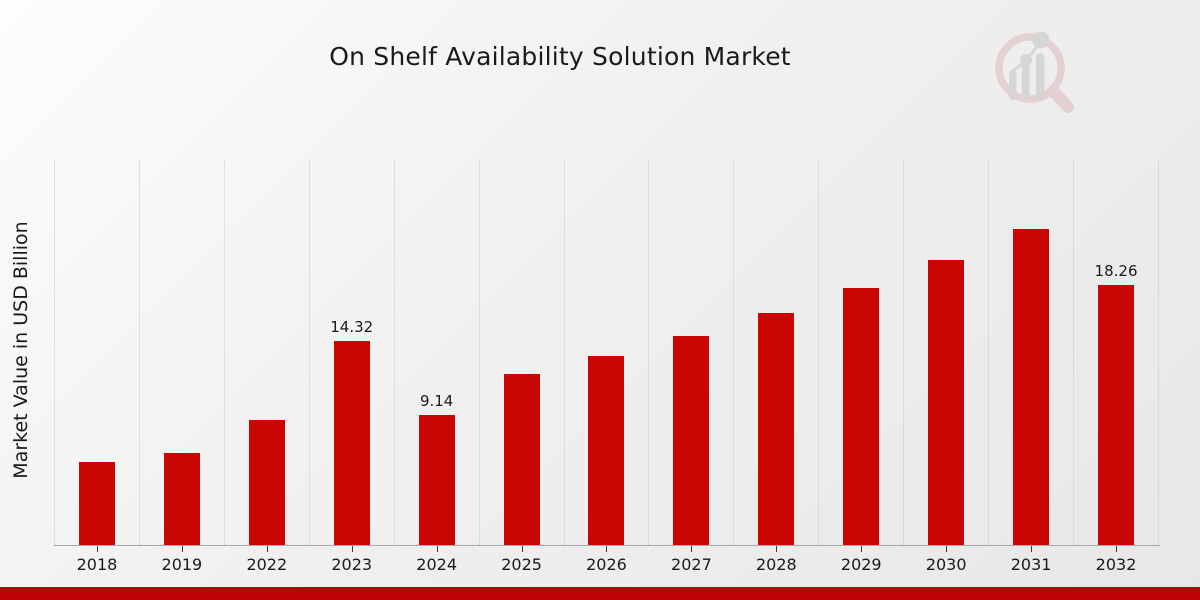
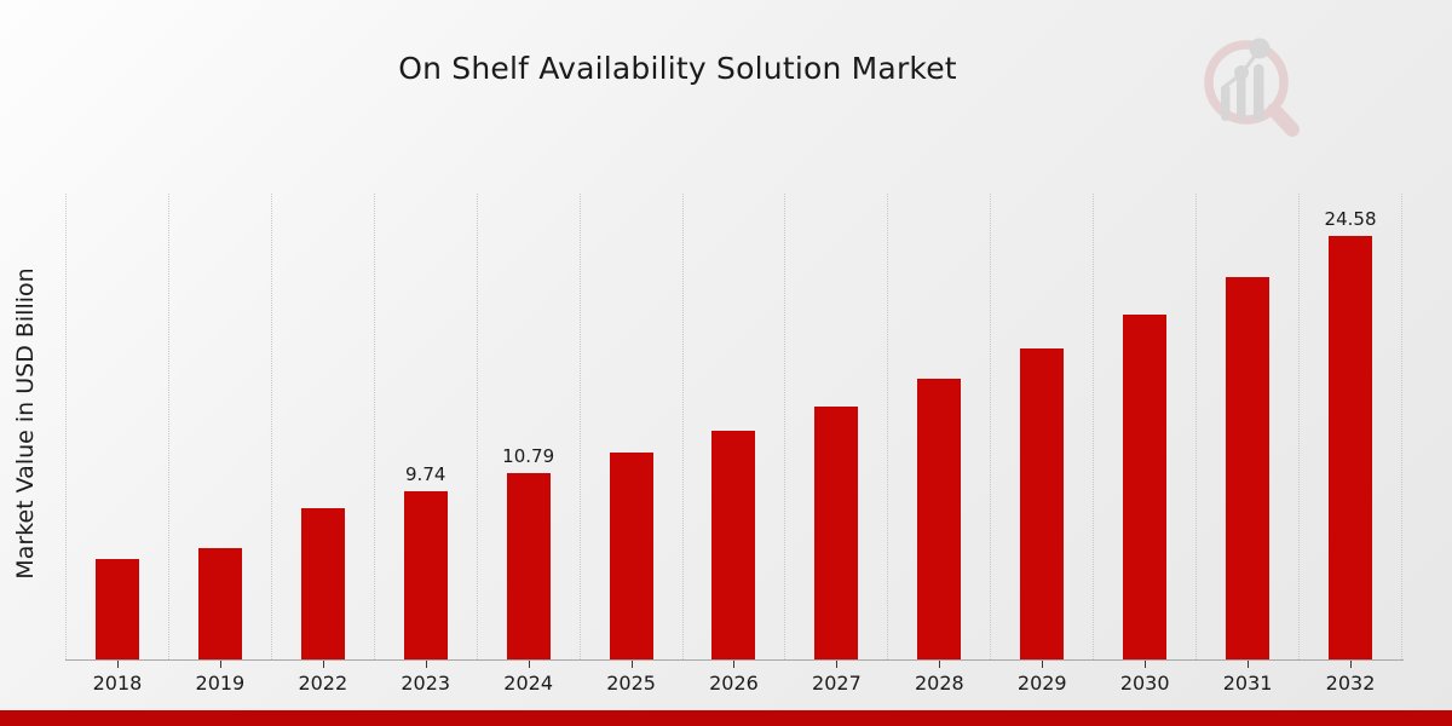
2023: 14.32 -> 9.74
2024: 9.14 -> 10.79
2032: 18.26 -> 24.58
